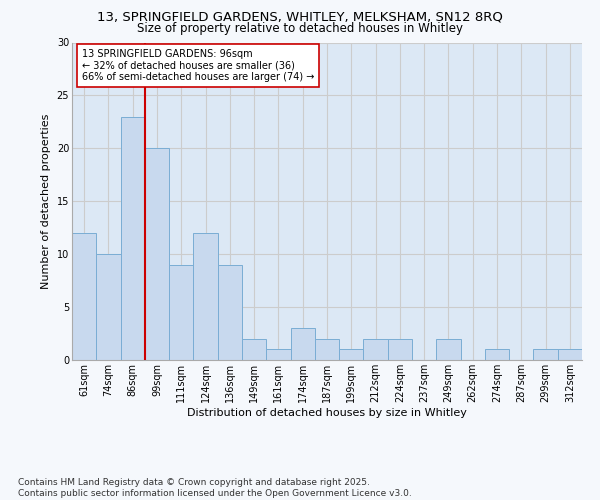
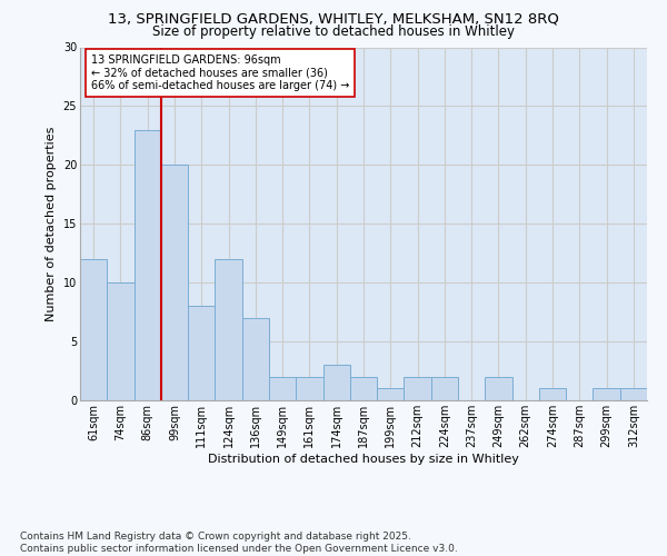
111sqm: 9 -> 8
136sqm: 9 -> 7
161sqm: 1 -> 2
